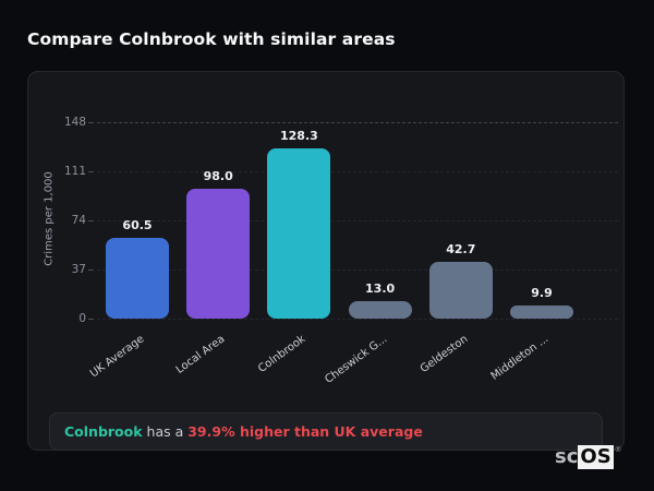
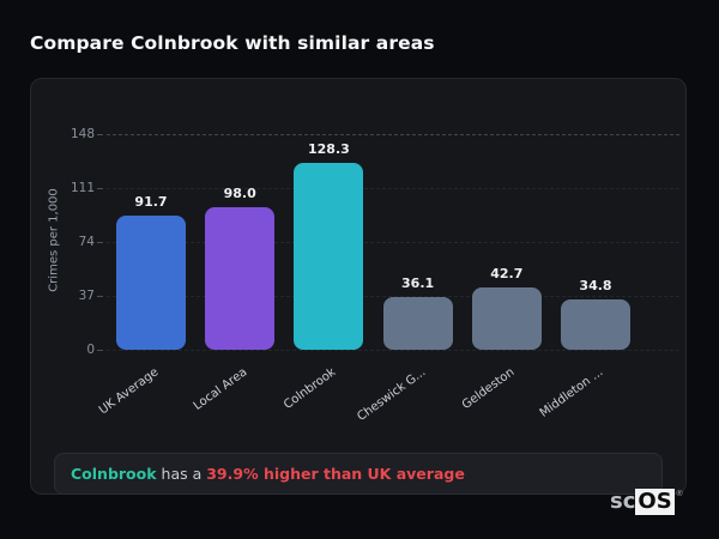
UK Average: 60.5 -> 91.7
Cheswick G...: 13.0 -> 36.1
Middleton ...: 9.9 -> 34.8
